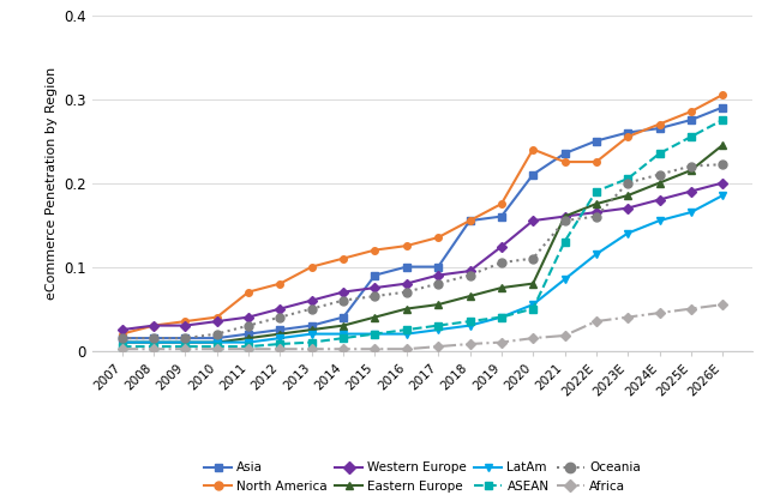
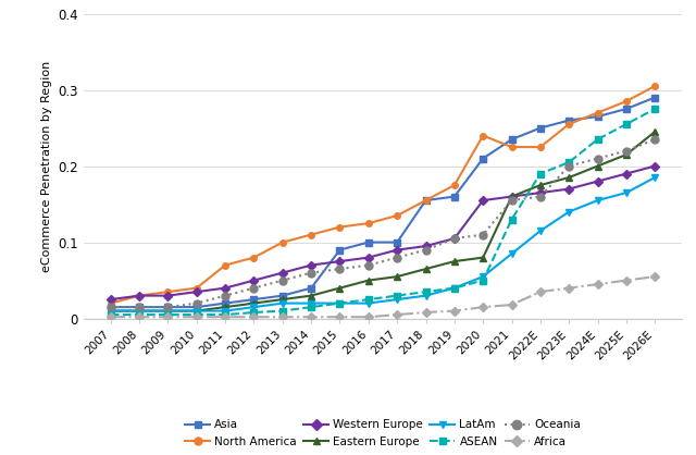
Western Europe/2019: 0.124 -> 0.105
Oceania/2026E: 0.222 -> 0.235
